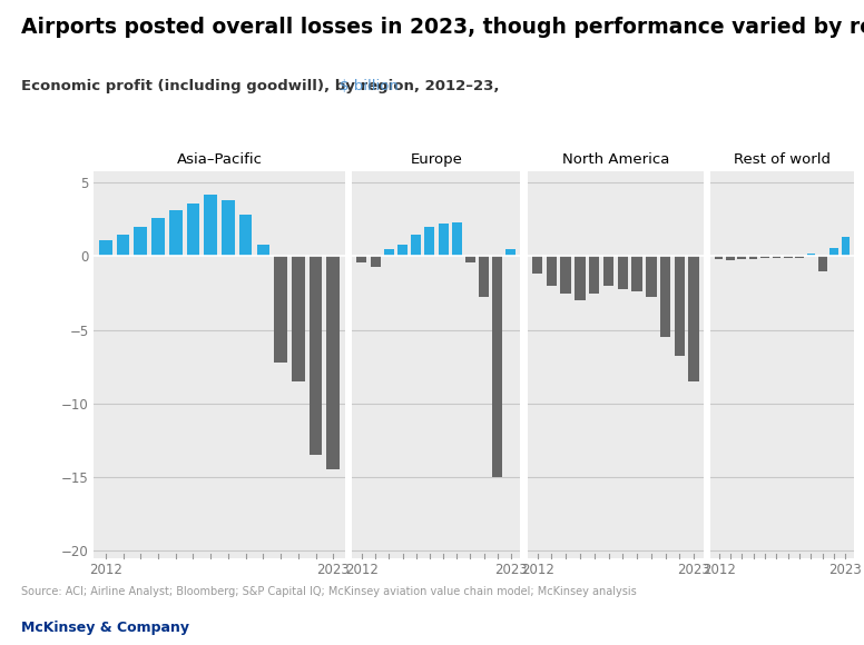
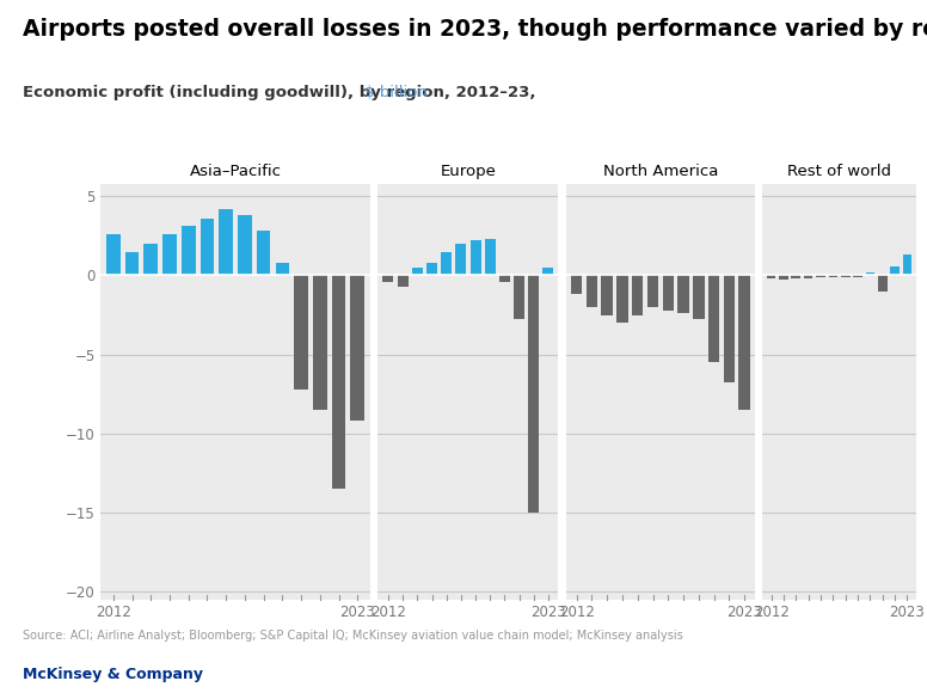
Asia–Pacific/2012: 1.1 -> 2.6
Asia–Pacific/2023: -14.5 -> -9.2
